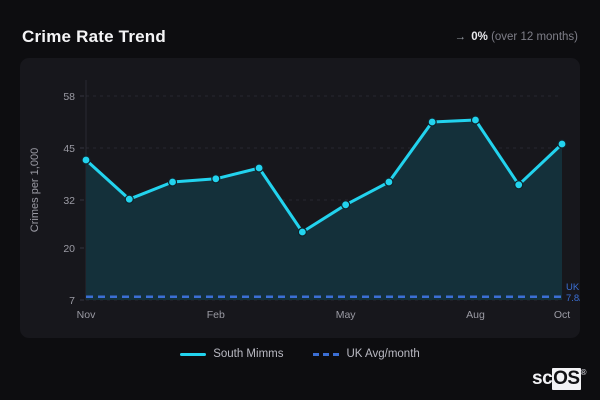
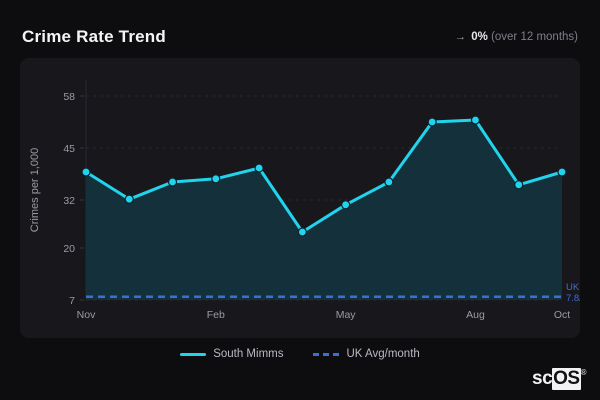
South Mimms/Nov: 42 -> 39
South Mimms/Oct: 46 -> 39
